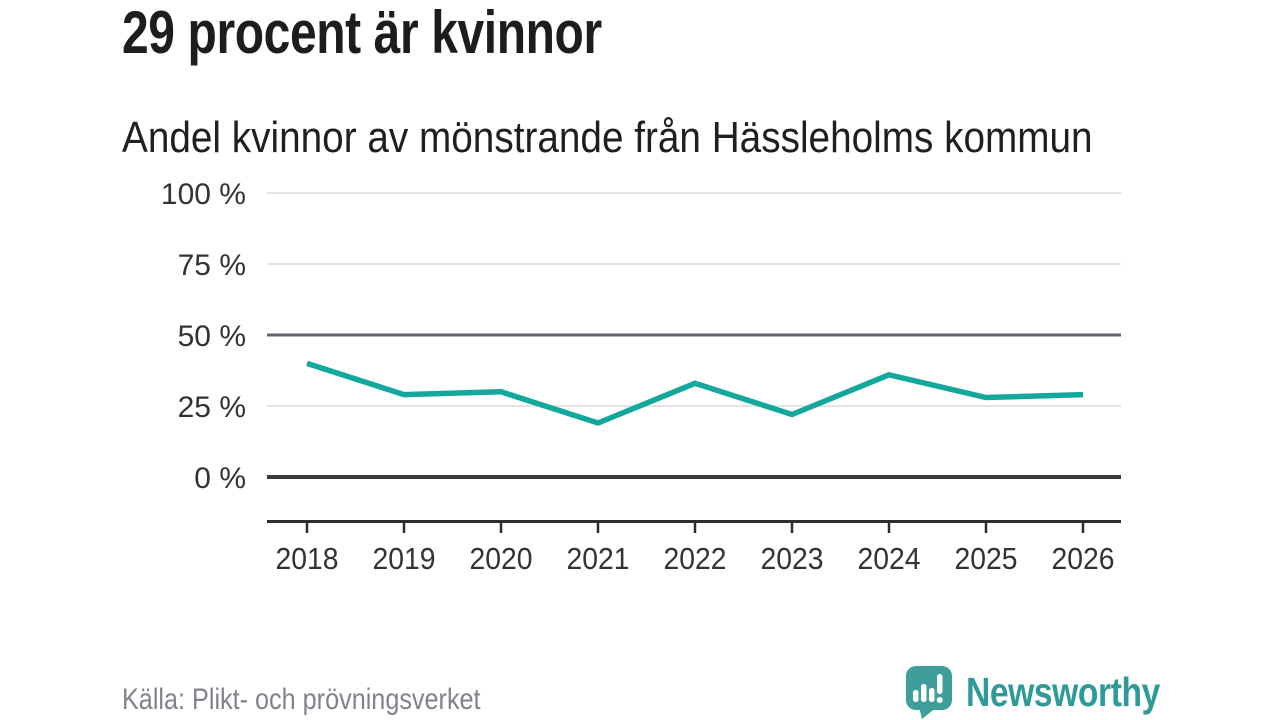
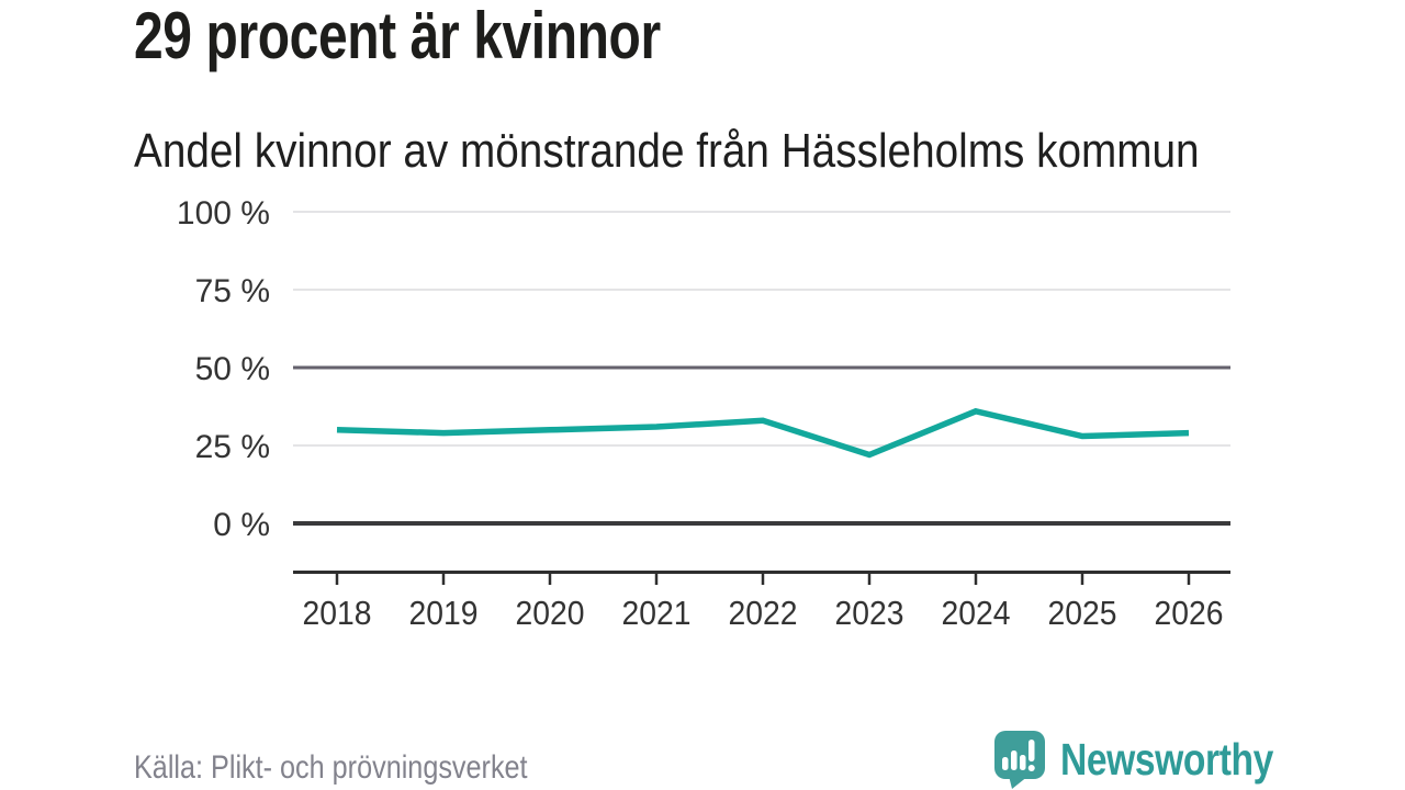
2018: 40% -> 30%
2021: 19% -> 31%
